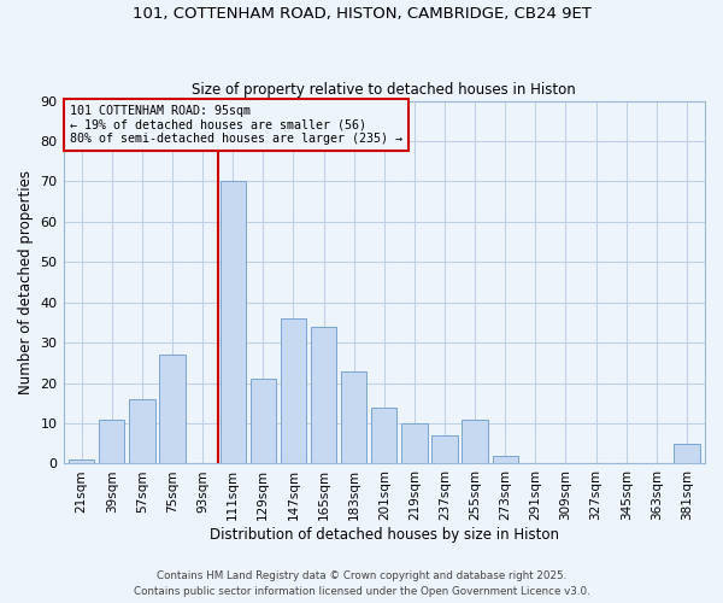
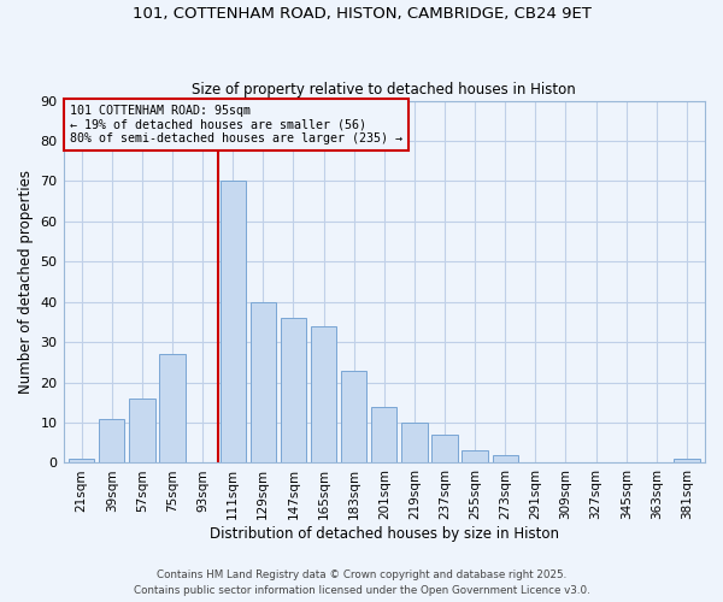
129sqm: 21 -> 40
255sqm: 11 -> 3
381sqm: 5 -> 1
